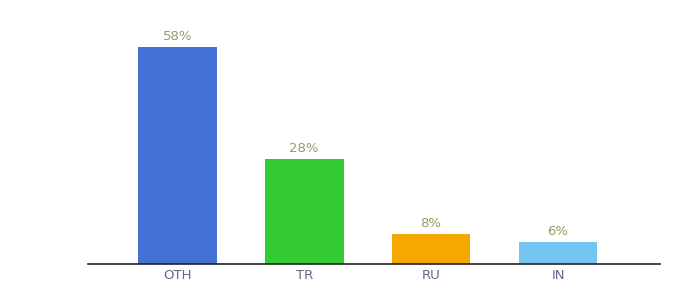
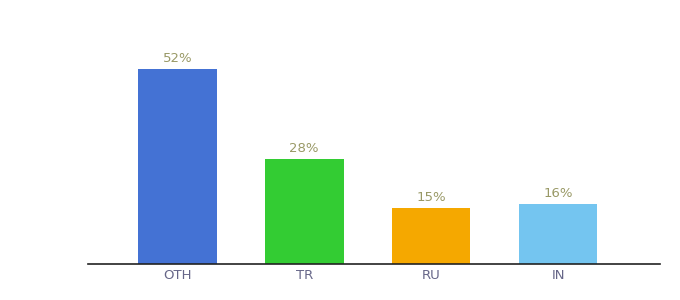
OTH: 58% -> 52%
RU: 8% -> 15%
IN: 6% -> 16%
